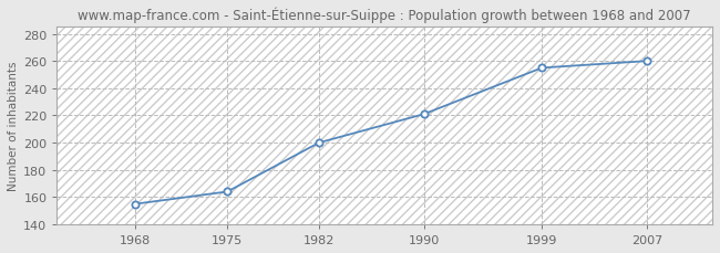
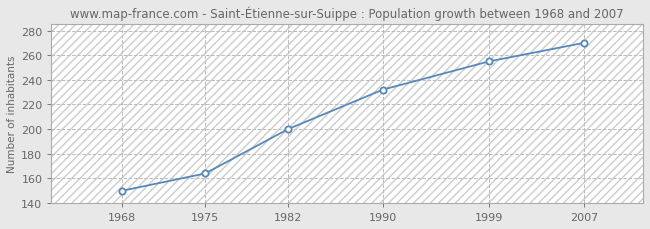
1968: 155 -> 150
1990: 221 -> 232
2007: 260 -> 270
